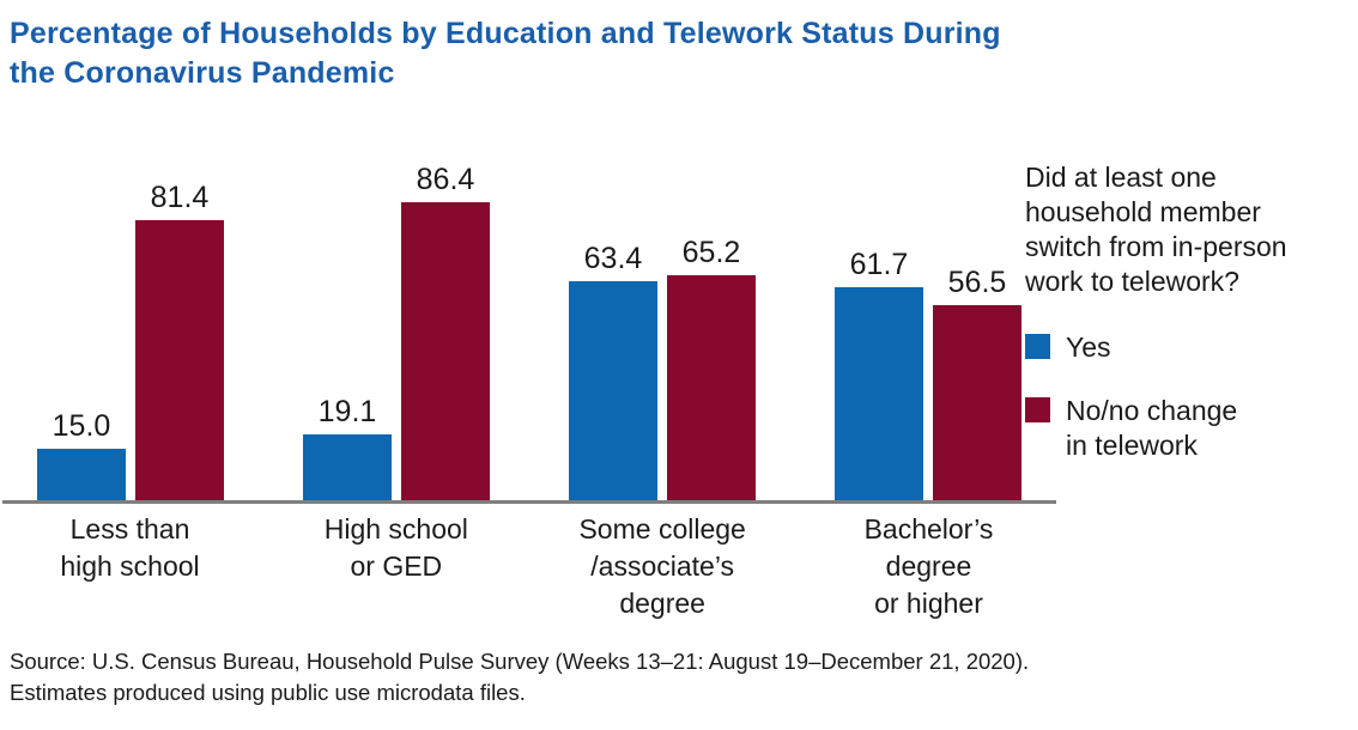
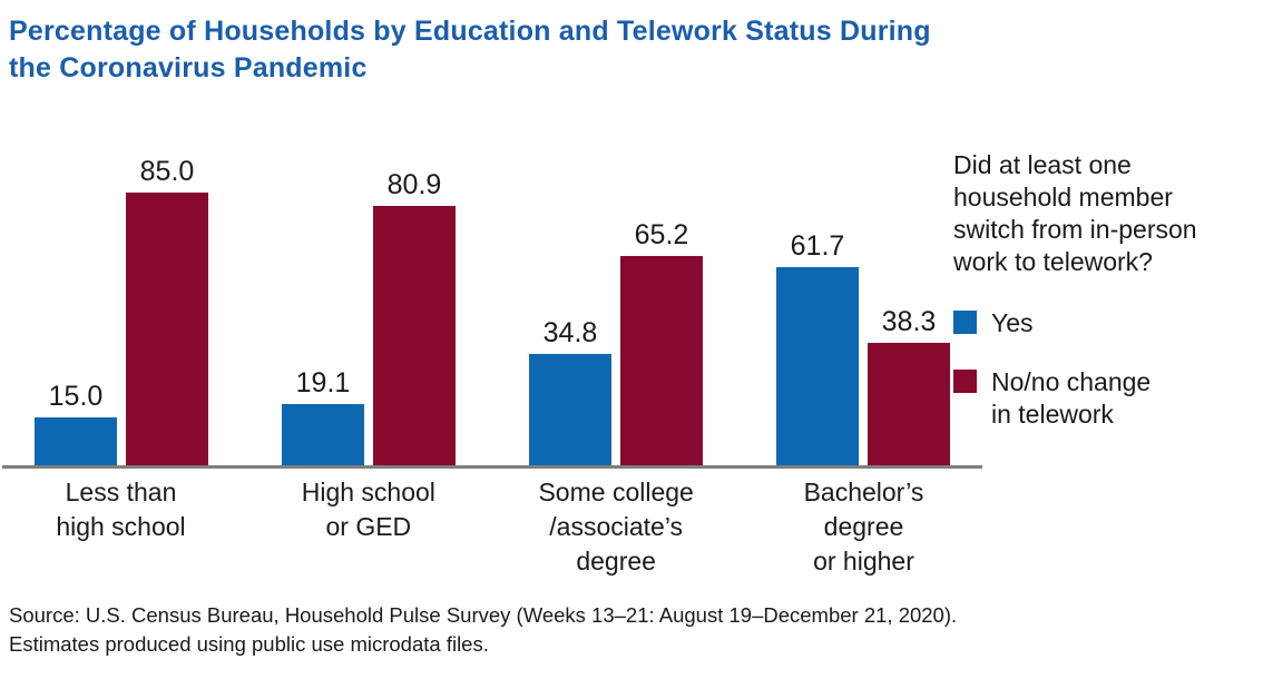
No/no change in telework/Less than high school: 81.4 -> 85.0
No/no change in telework/High school or GED: 86.4 -> 80.9
Yes/Some college /associate’s degree: 63.4 -> 34.8
No/no change in telework/Bachelor’s degree or higher: 56.5 -> 38.3
